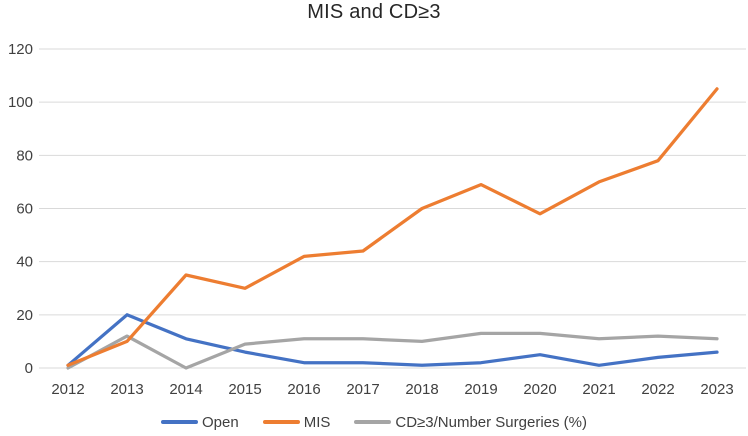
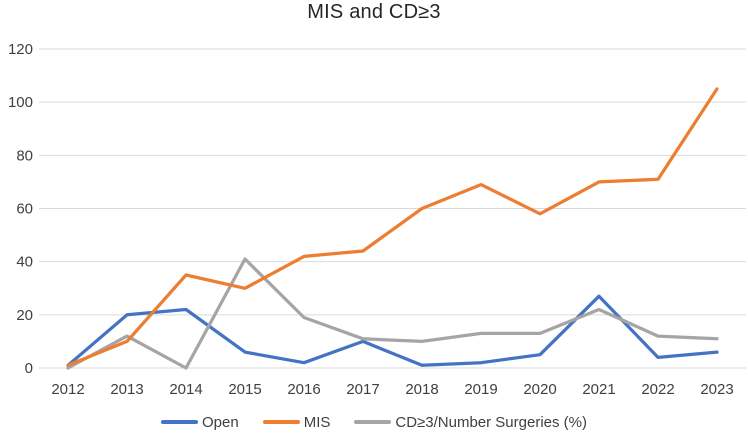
Open/2014: 11 -> 22
CD≥3/Number Surgeries (%)/2015: 9 -> 41
CD≥3/Number Surgeries (%)/2016: 11 -> 19
Open/2017: 2 -> 10
Open/2021: 1 -> 27
CD≥3/Number Surgeries (%)/2021: 11 -> 22
MIS/2022: 78 -> 71
